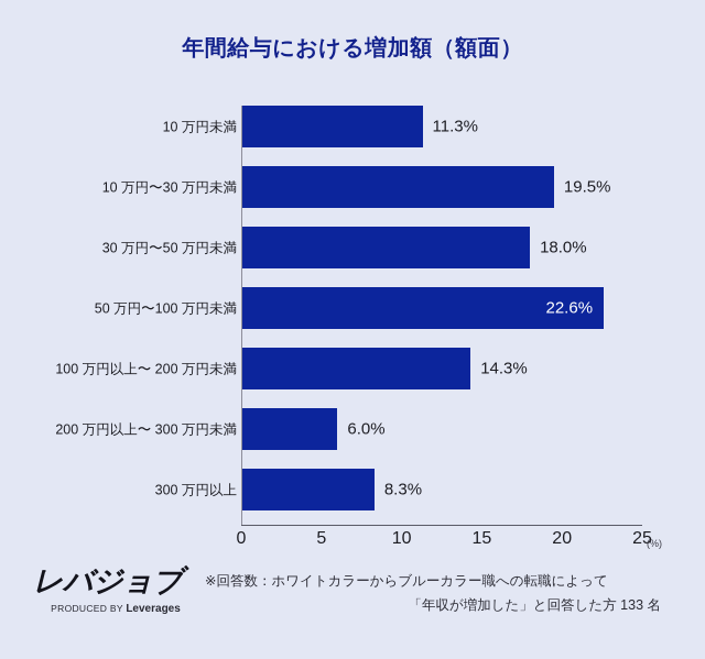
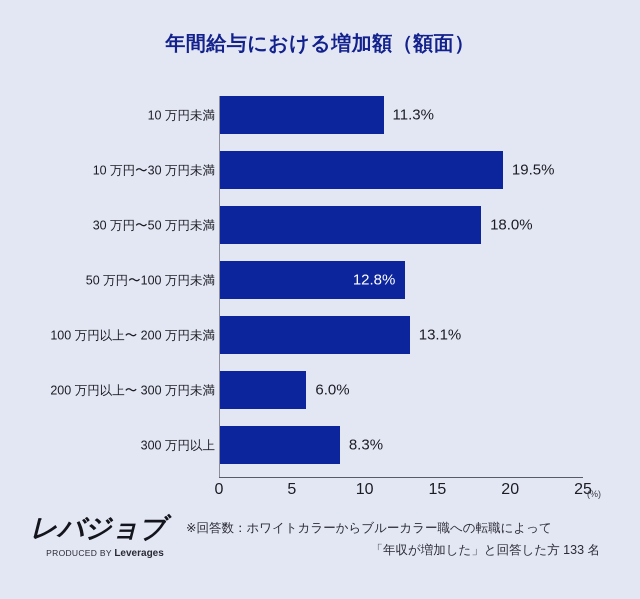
50 万円〜100 万円未満: 22.6% -> 12.8%
100 万円以上〜 200 万円未満: 14.3% -> 13.1%
